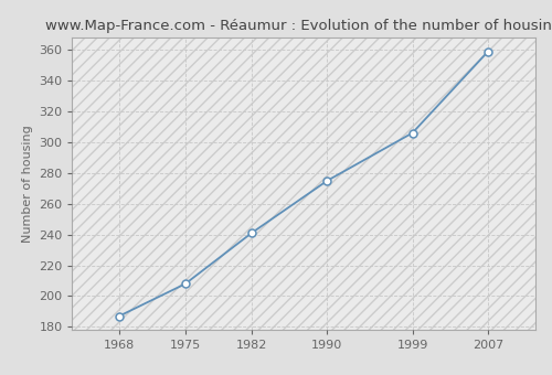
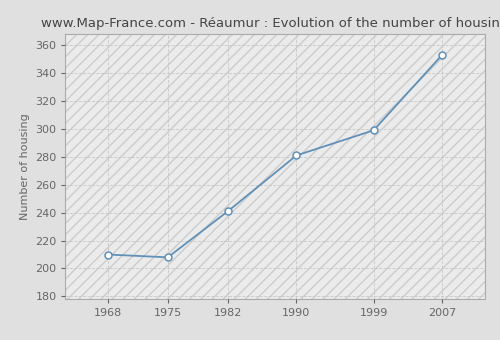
1968: 187 -> 210
1990: 275 -> 281
1999: 306 -> 299
2007: 359 -> 353
